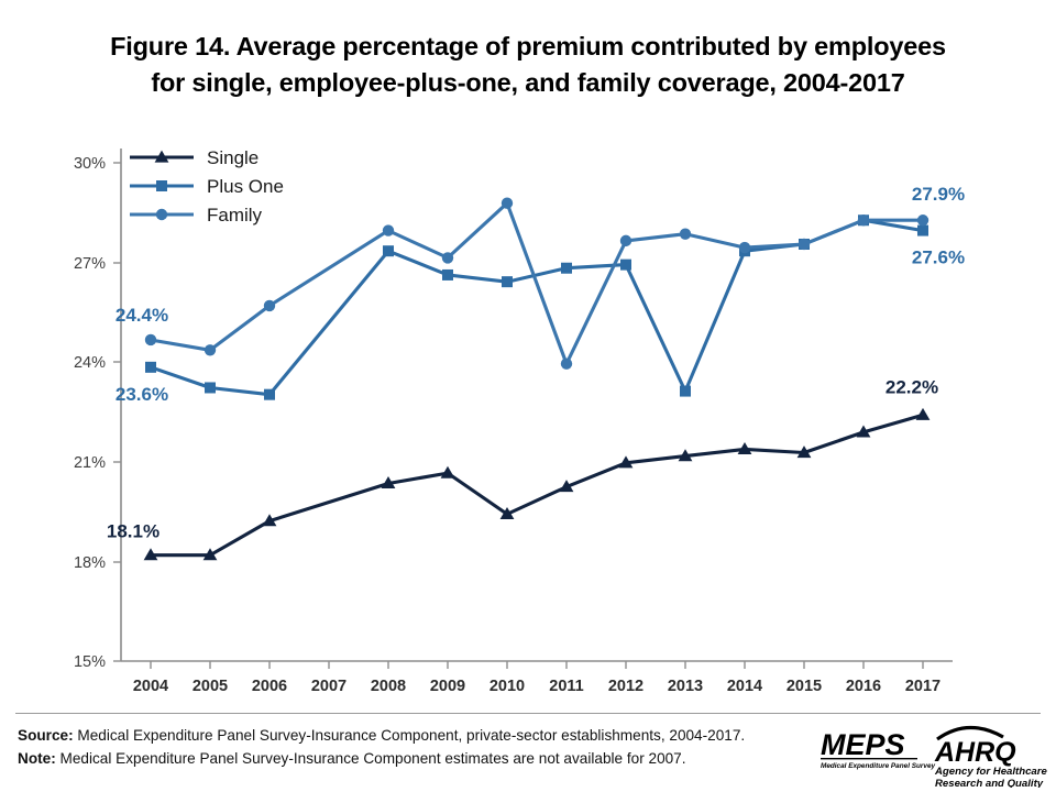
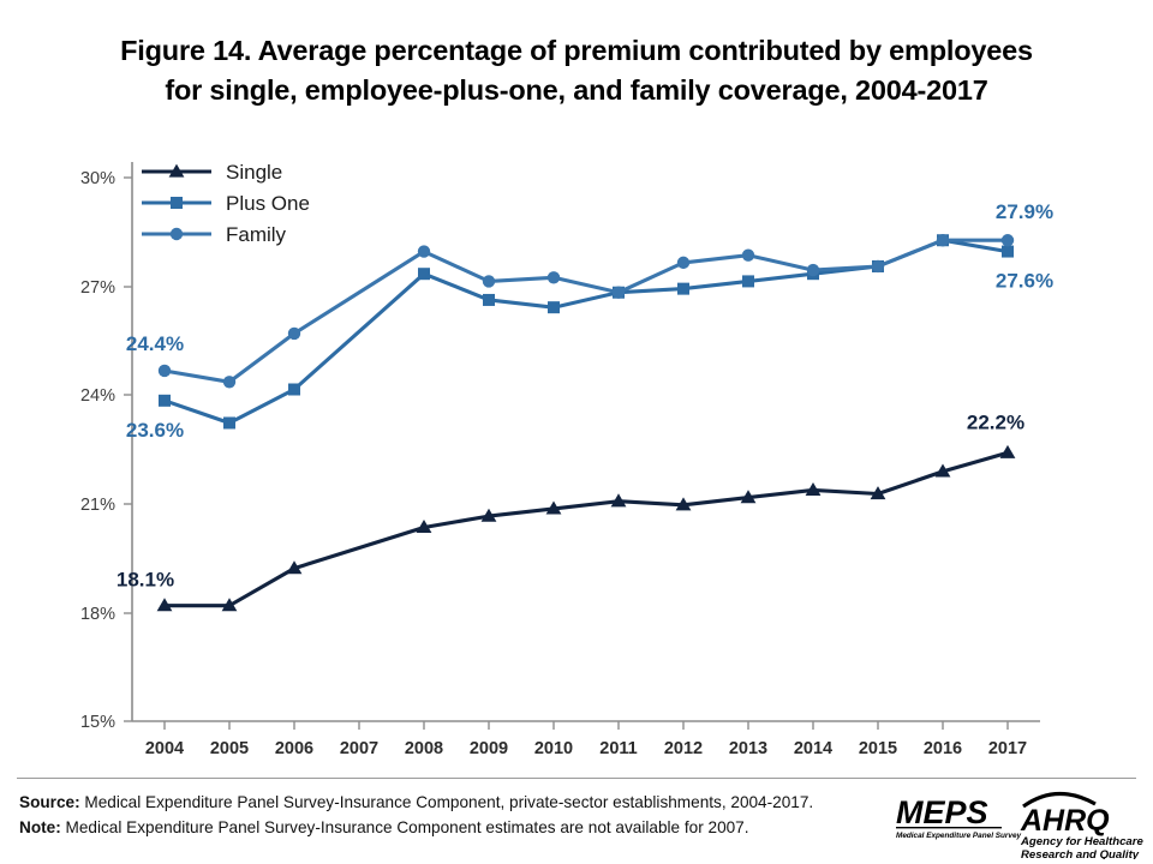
Plus One/2006: 22.8% -> 23.9%
Single/2010: 19.3% -> 20.7%
Family/2010: 28.4% -> 26.9%
Single/2011: 20.1% -> 20.9%
Family/2011: 23.7% -> 26.5%
Plus One/2013: 22.9% -> 26.8%
